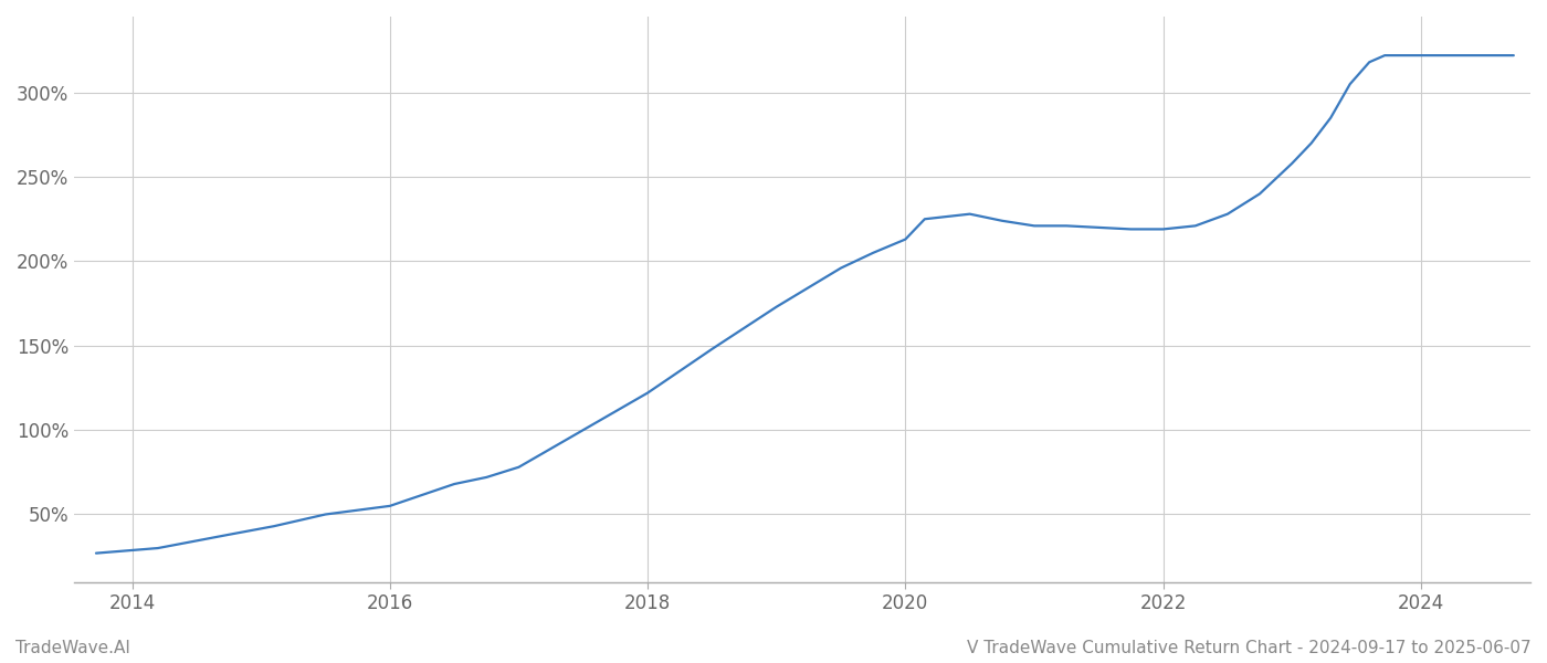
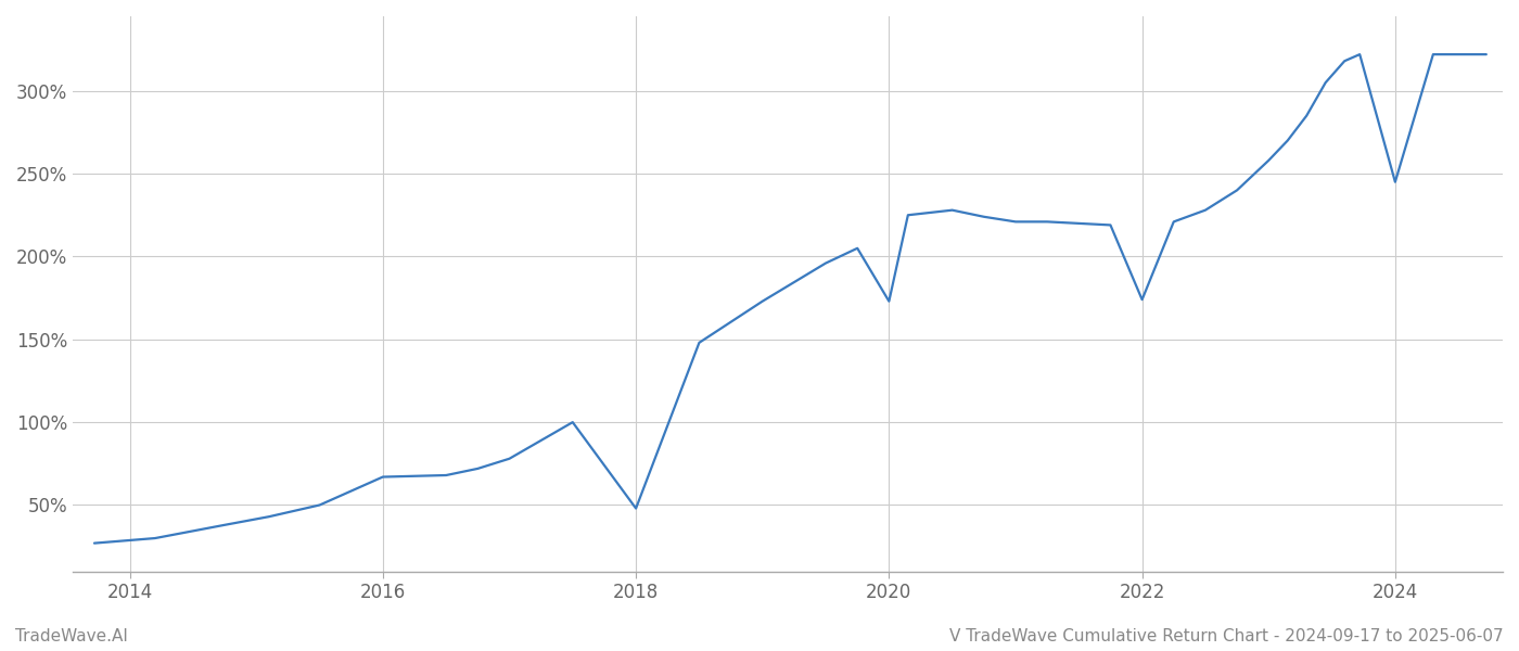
2016: 55% -> 67%
2018: 122% -> 48%
2020: 213% -> 173%
2022: 219% -> 174%
2024: 322% -> 245%
